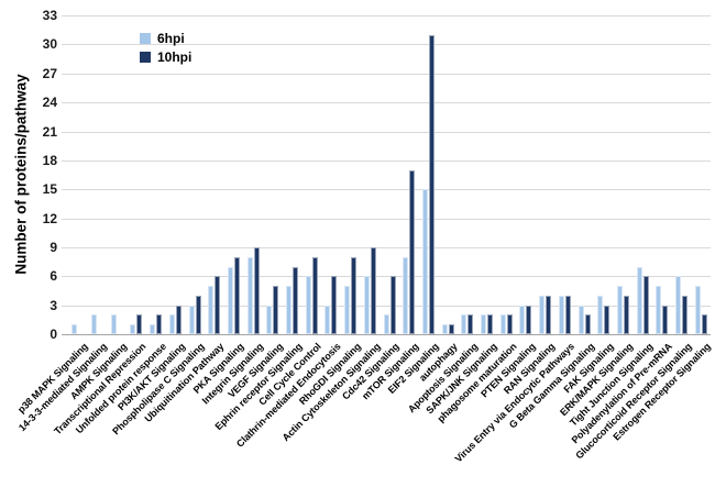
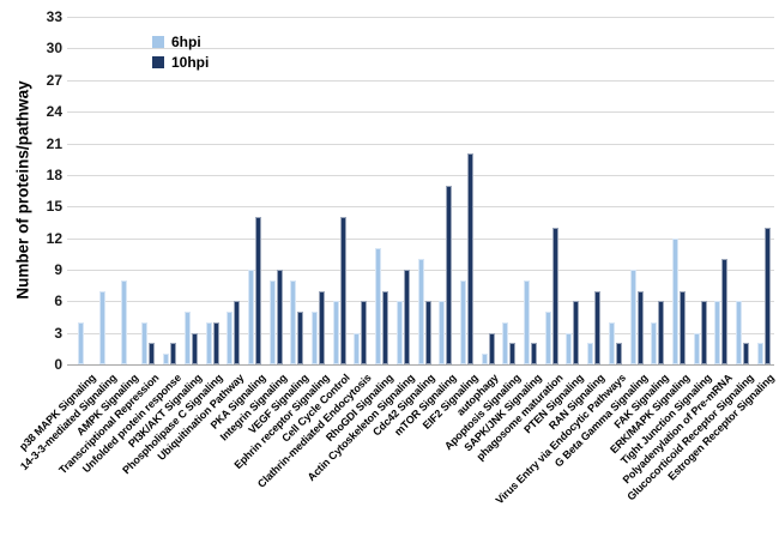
6hpi/p38 MAPK Signaling: 1 -> 4
6hpi/14-3-3-mediated Signaling: 2 -> 7
6hpi/AMPK Signaling: 2 -> 8
6hpi/Transcriptional Repression: 1 -> 4
6hpi/PI3K/AKT Signaling: 2 -> 5
6hpi/Phospholipase C Signaling: 3 -> 4
6hpi/PKA Signaling: 7 -> 9
10hpi/PKA Signaling: 8 -> 14
6hpi/VEGF Signaling: 3 -> 8
10hpi/Cell Cycle Control: 8 -> 14
6hpi/RhoGDI Signaling: 5 -> 11
10hpi/RhoGDI Signaling: 8 -> 7
6hpi/Cdc42 Signaling: 2 -> 10
6hpi/mTOR Signaling: 8 -> 6
6hpi/EIF2 Signaling: 15 -> 8
10hpi/EIF2 Signaling: 31 -> 20
10hpi/autophagy: 1 -> 3
6hpi/Apoptosis Signaling: 2 -> 4
6hpi/SAPK/JNK Signaling: 2 -> 8
6hpi/phagosome maturation: 2 -> 5
10hpi/phagosome maturation: 2 -> 13
10hpi/PTEN Signaling: 3 -> 6
6hpi/RAN Signaling: 4 -> 2
10hpi/RAN Signaling: 4 -> 7
10hpi/Virus Entry via Endocytic Pathways: 4 -> 2
6hpi/G Beta Gamma Signaling: 3 -> 9
10hpi/G Beta Gamma Signaling: 2 -> 7
10hpi/FAK Signaling: 3 -> 6
6hpi/ERK/MAPK Signaling: 5 -> 12
10hpi/ERK/MAPK Signaling: 4 -> 7
6hpi/Tight Junction Signaling: 7 -> 3
6hpi/Polyadenylation of Pre-mRNA: 5 -> 6
10hpi/Polyadenylation of Pre-mRNA: 3 -> 10
10hpi/Glucocorticoid Receptor Signaling: 4 -> 2
6hpi/Estrogen Receptor Signaling: 5 -> 2
10hpi/Estrogen Receptor Signaling: 2 -> 13
